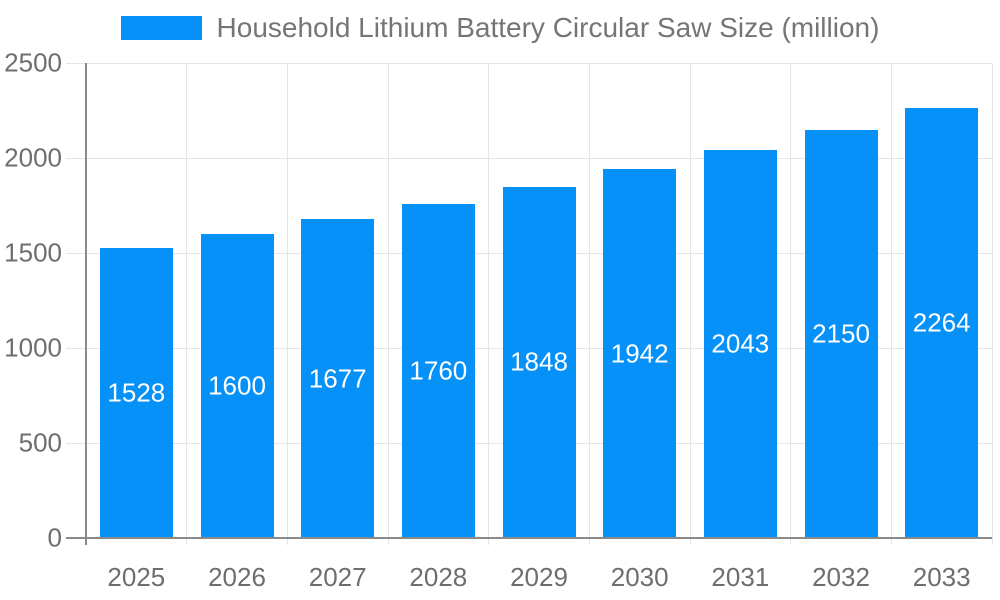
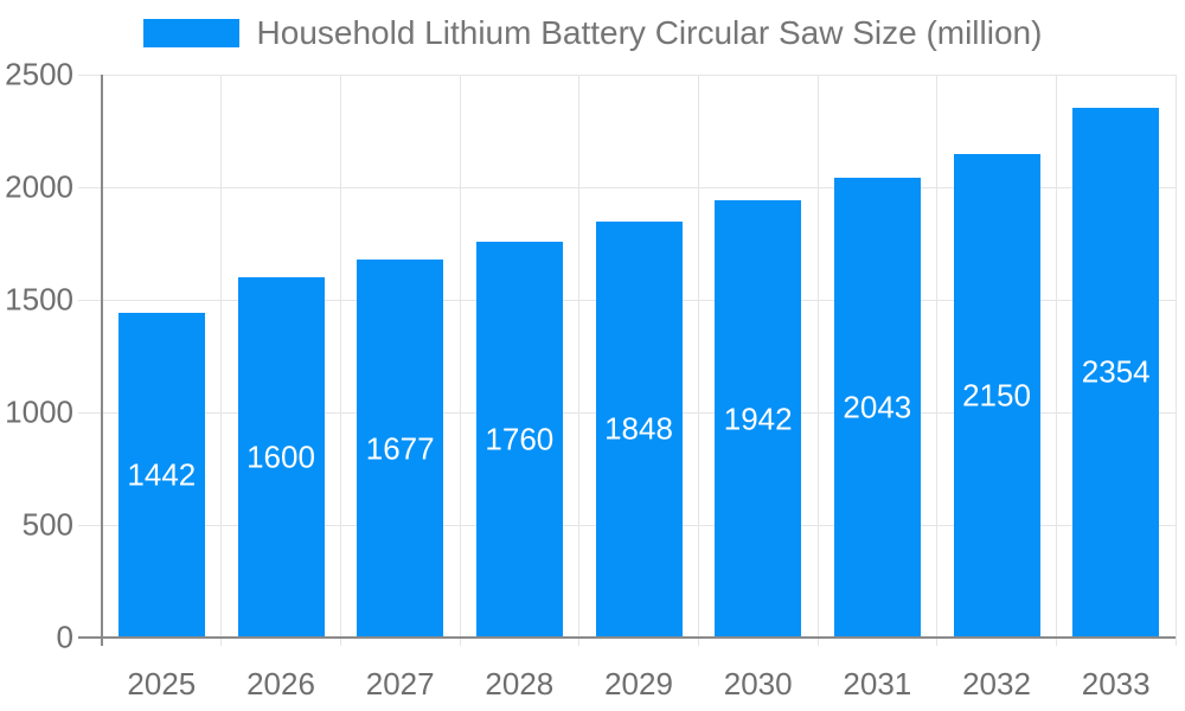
2025: 1528 -> 1442
2033: 2264 -> 2354
